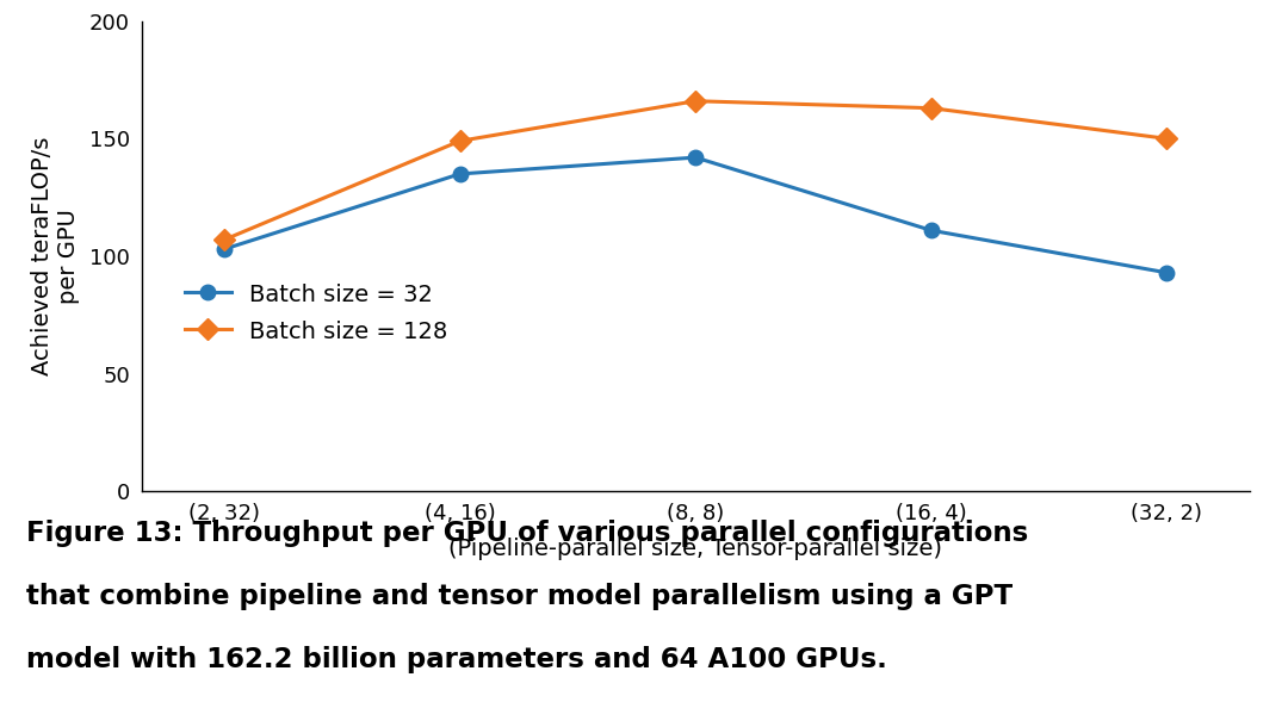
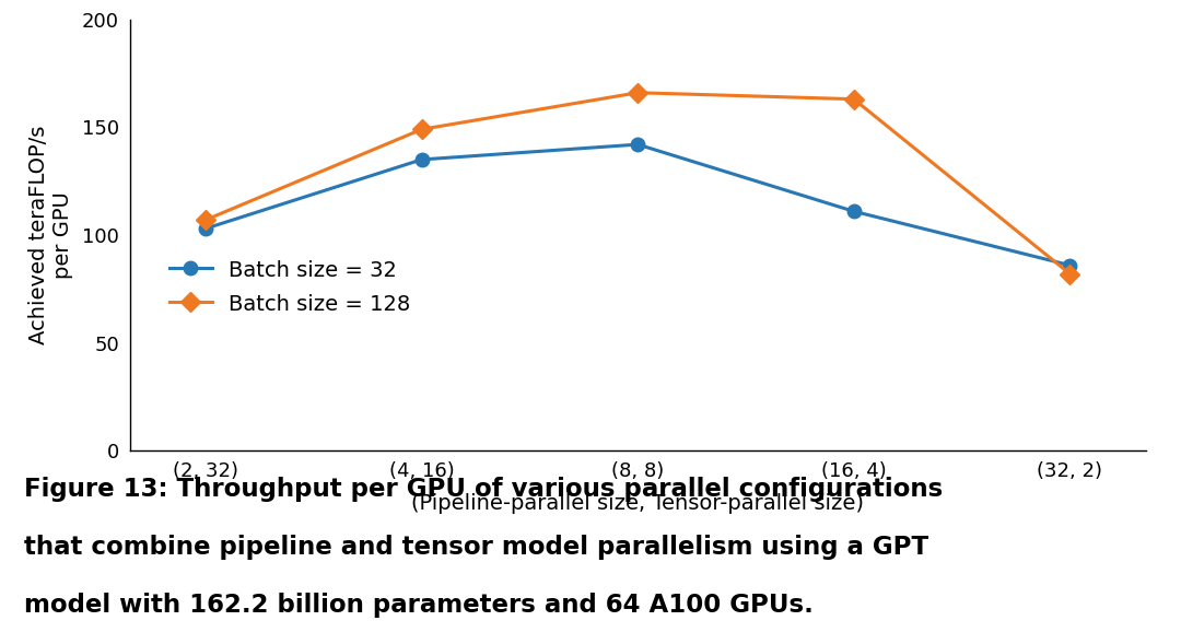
Batch size = 32/(32, 2): 93 -> 86
Batch size = 128/(32, 2): 150 -> 82
